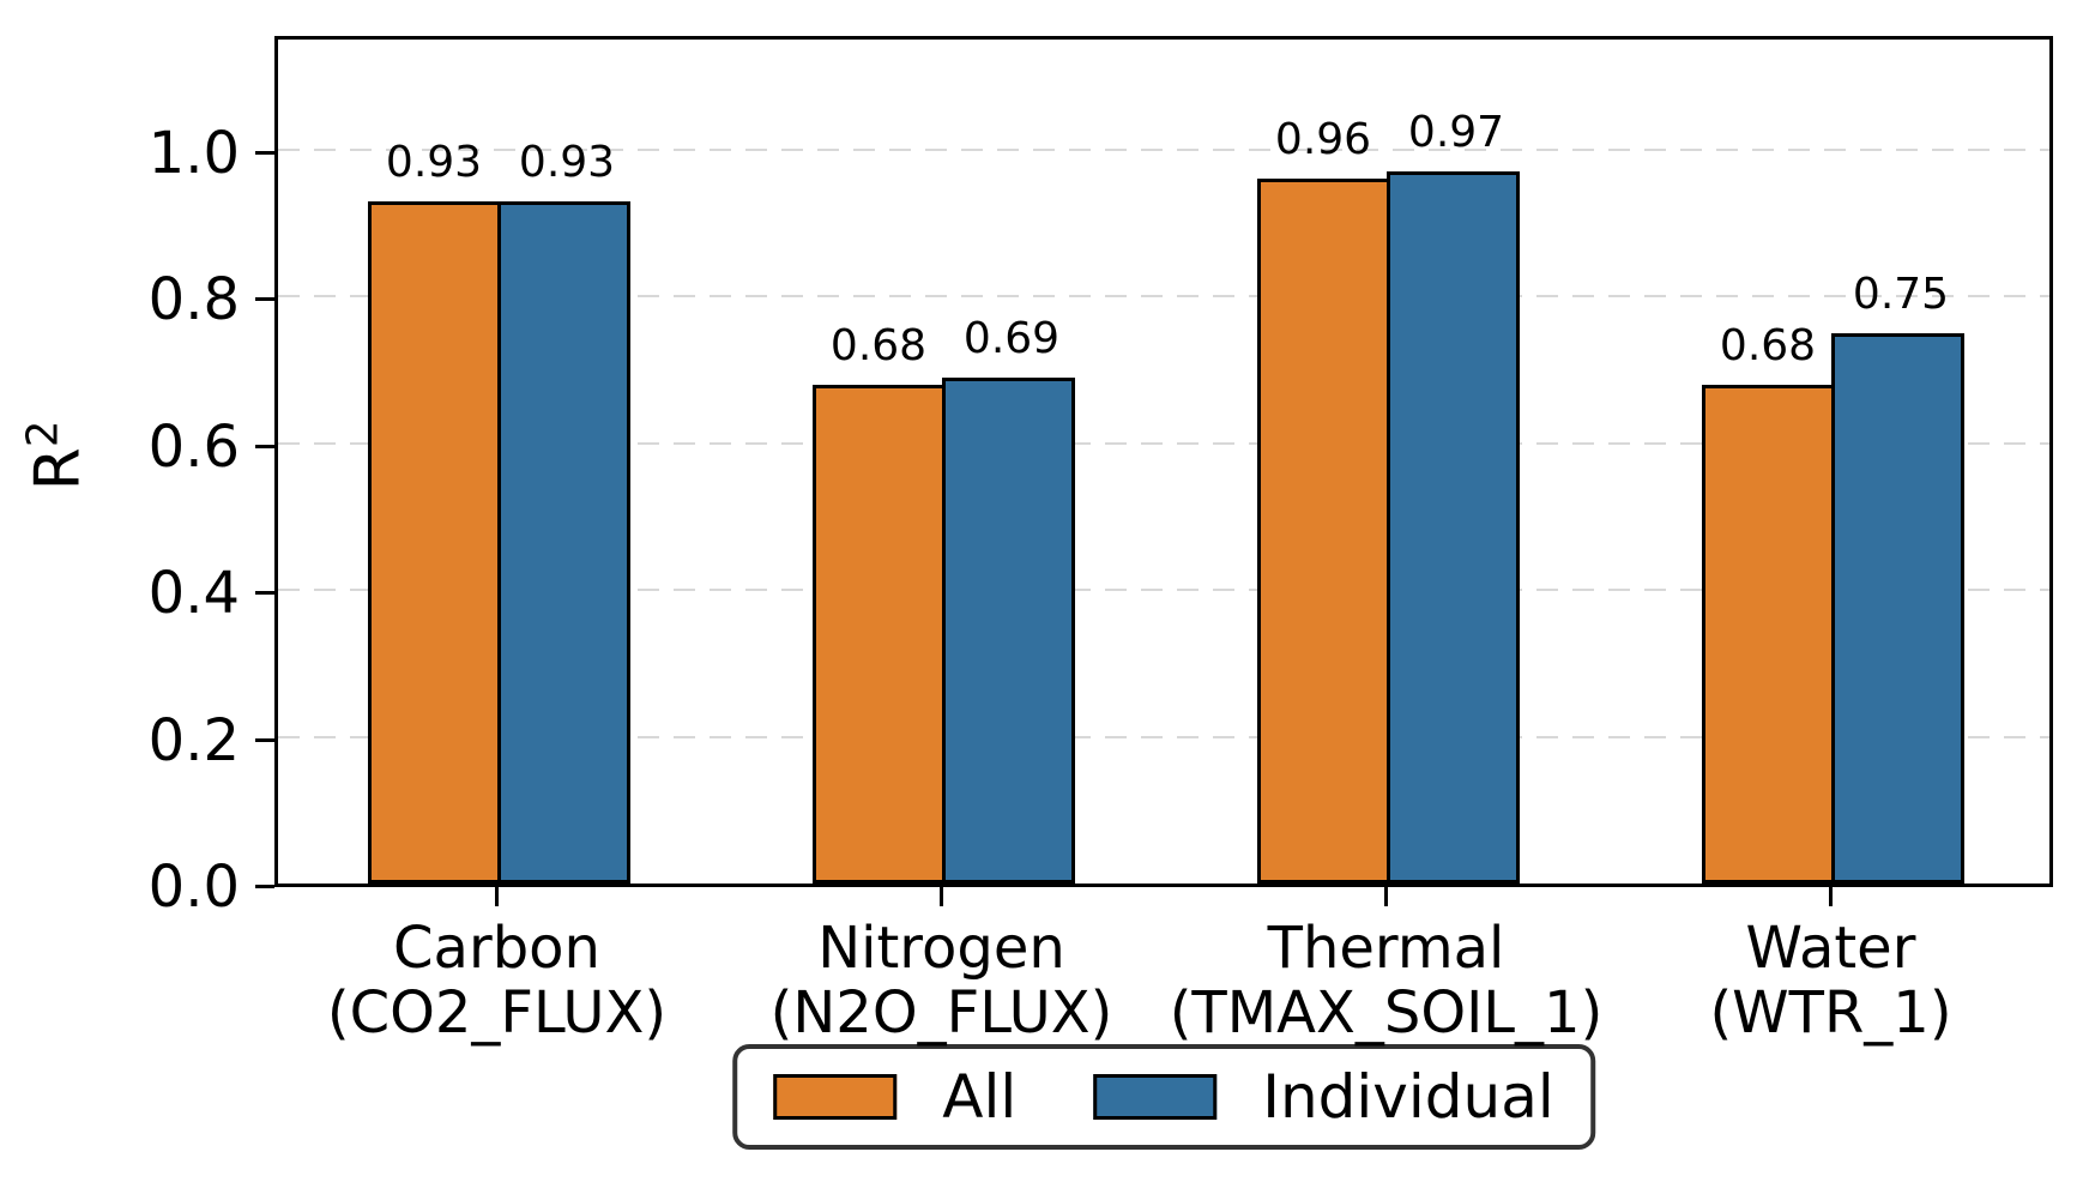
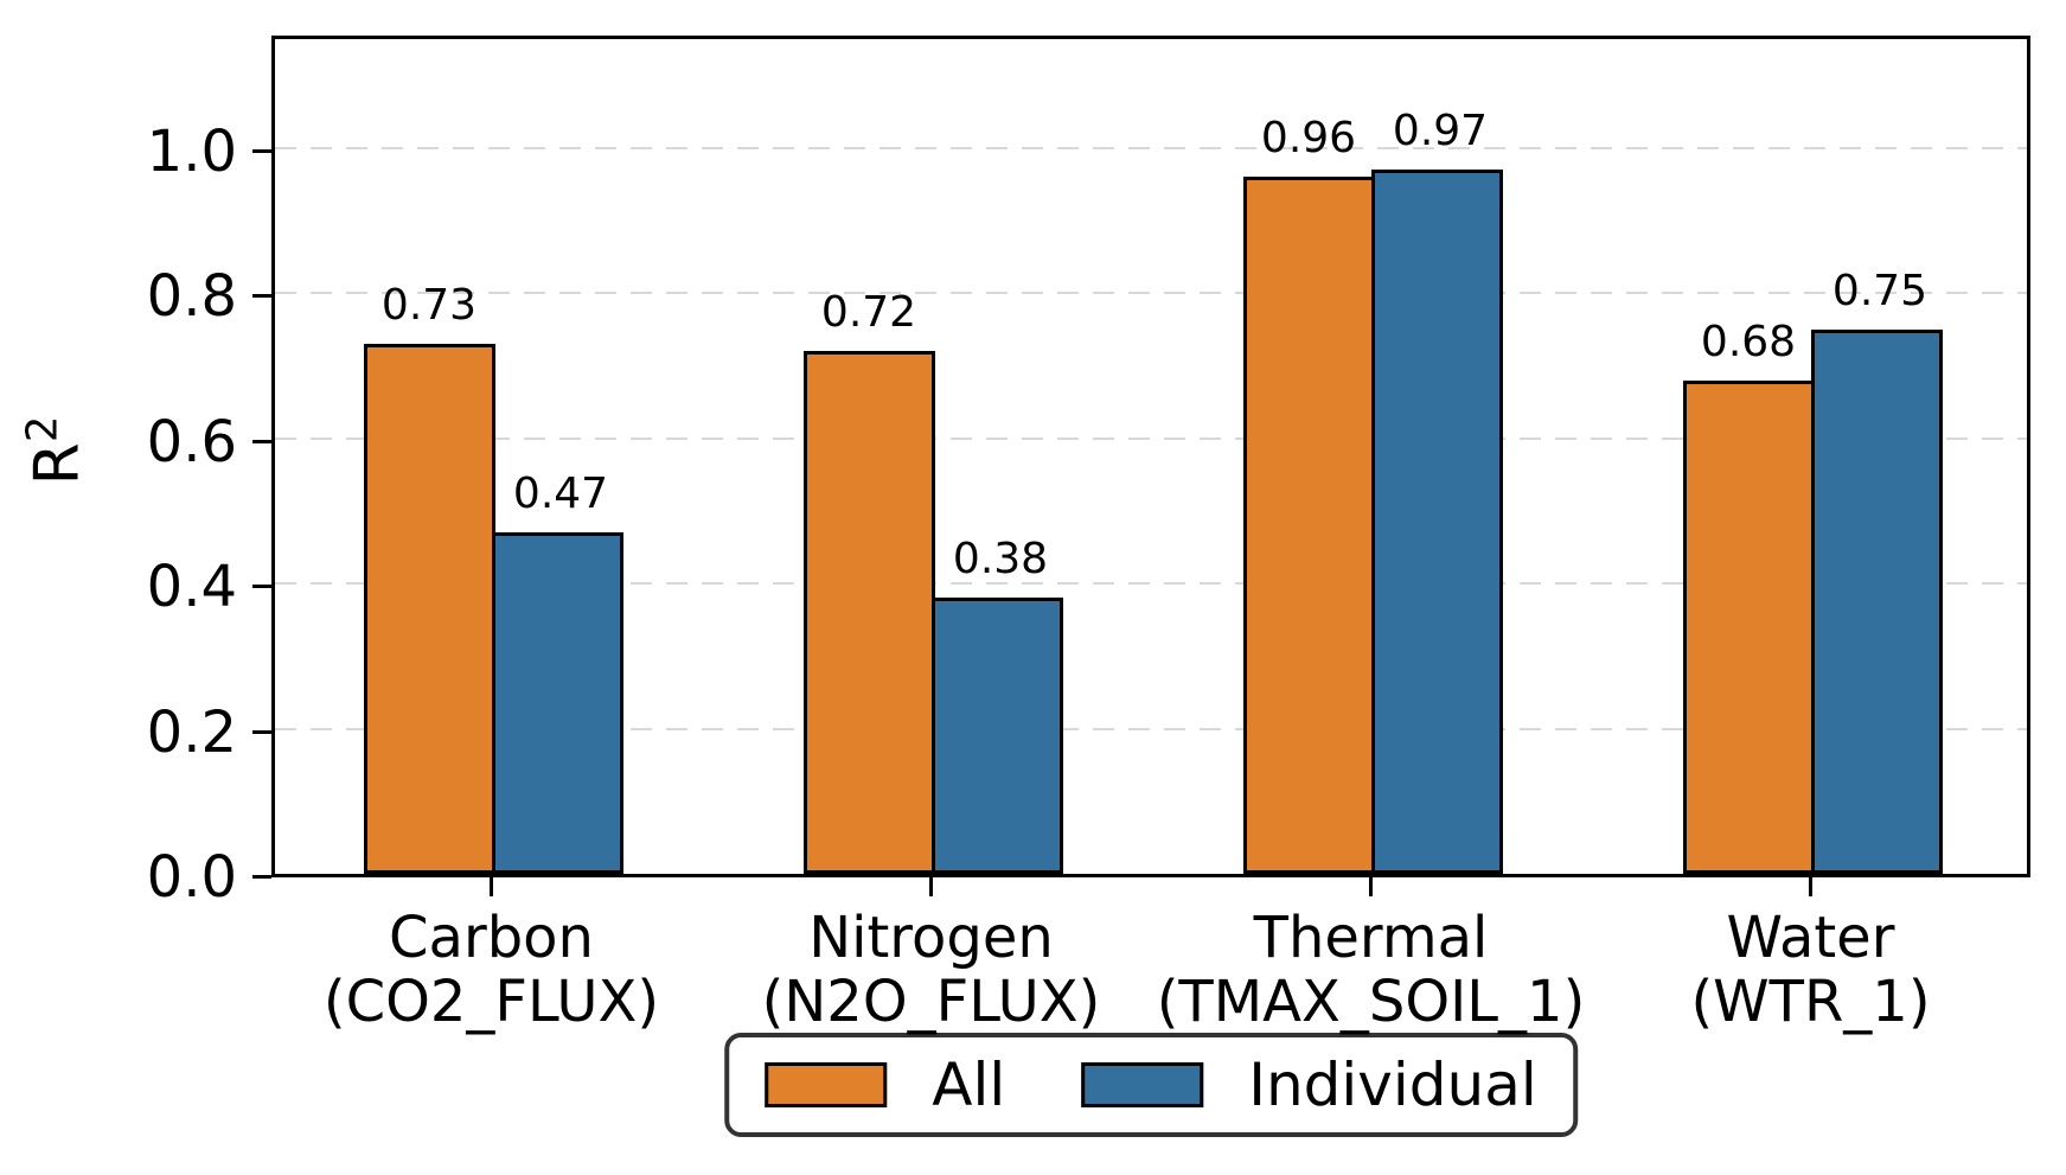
All/Carbon (CO2_FLUX): 0.93 -> 0.73
Individual/Carbon (CO2_FLUX): 0.93 -> 0.47
All/Nitrogen (N2O_FLUX): 0.68 -> 0.72
Individual/Nitrogen (N2O_FLUX): 0.69 -> 0.38
